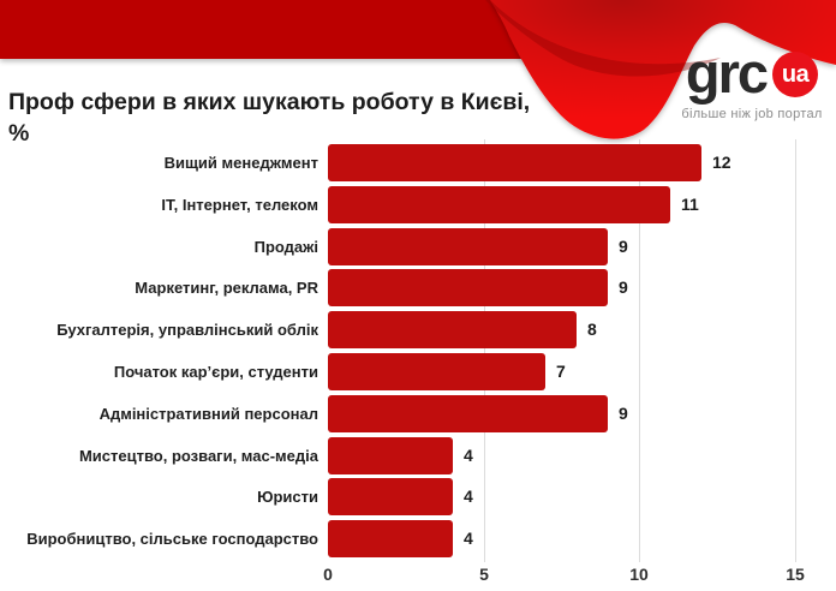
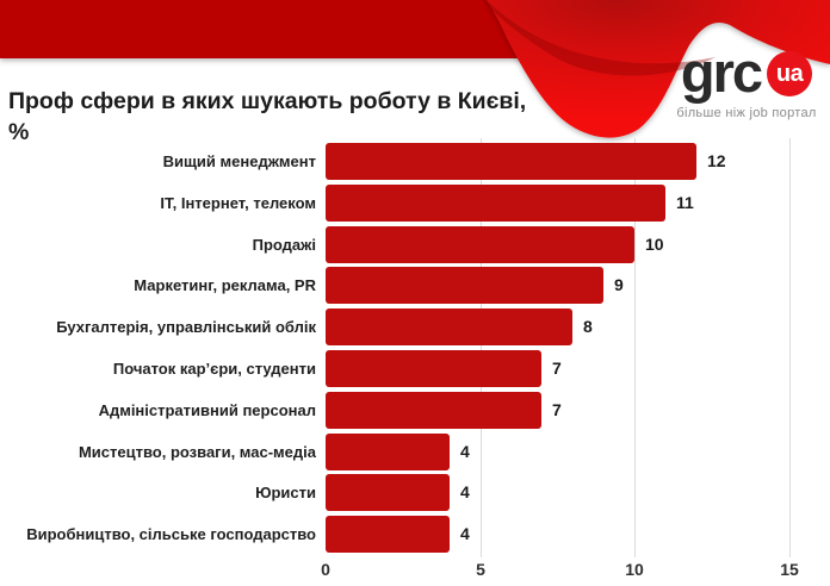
Продажі: 9 -> 10
Адміністративний персонал: 9 -> 7
